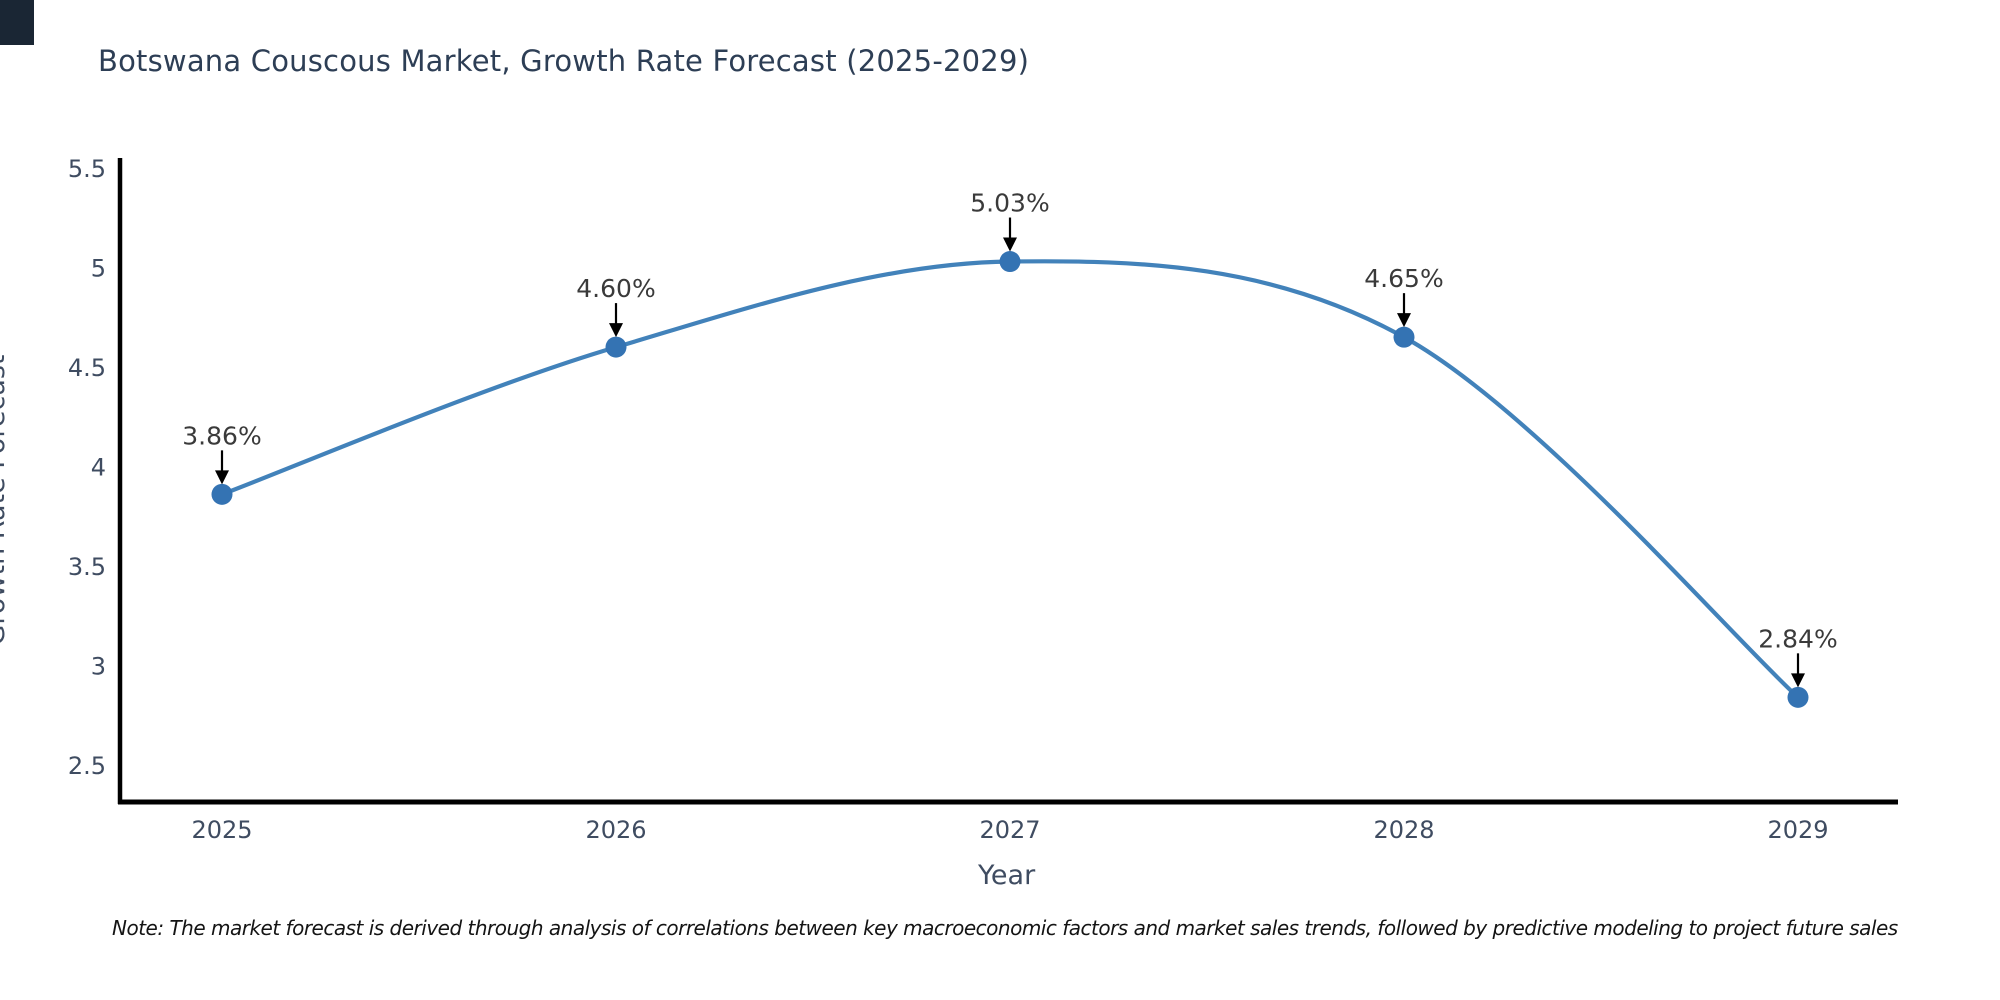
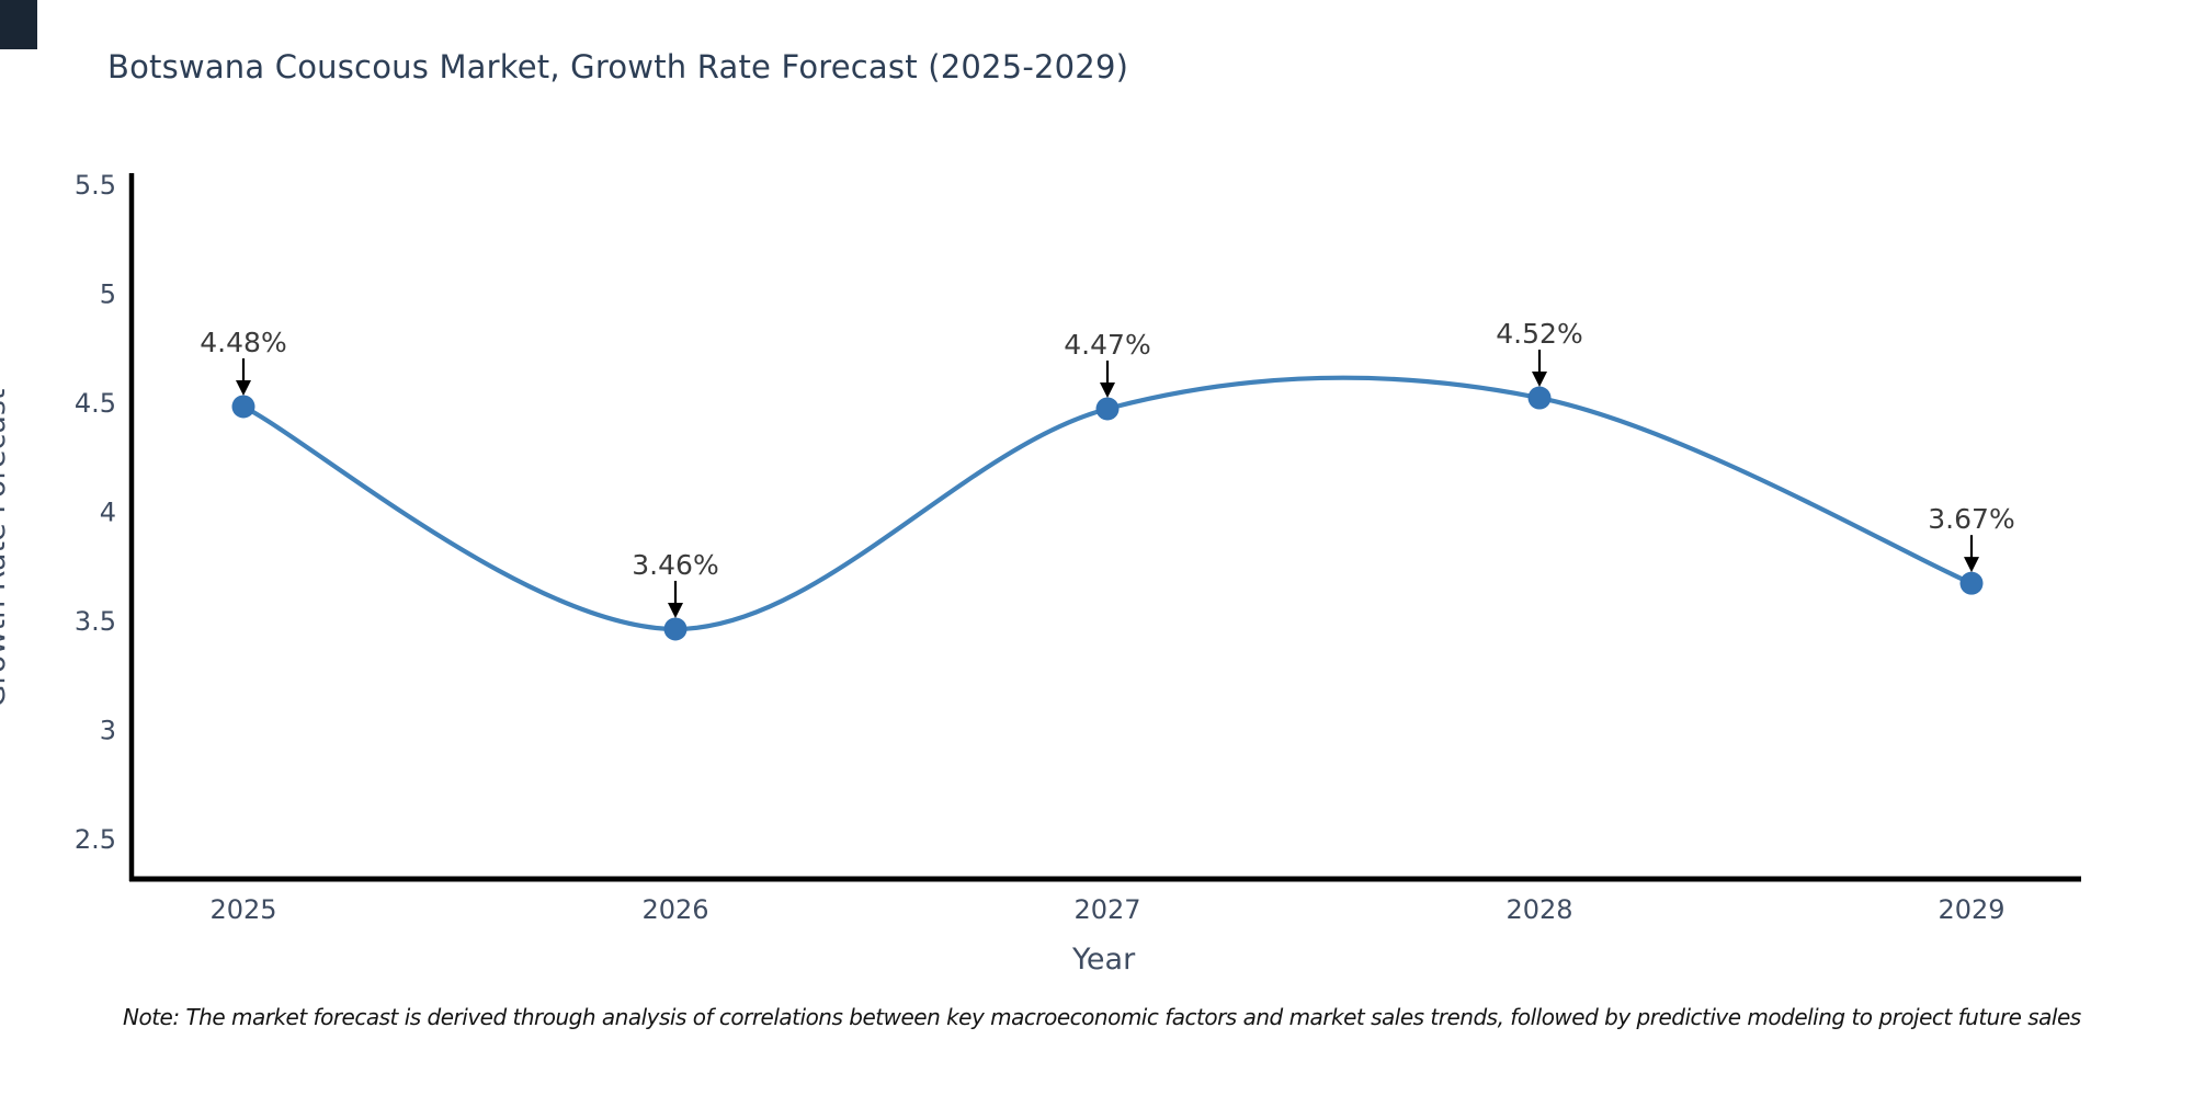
2025: 3.86% -> 4.48%
2026: 4.60% -> 3.46%
2027: 5.03% -> 4.47%
2028: 4.65% -> 4.52%
2029: 2.84% -> 3.67%
